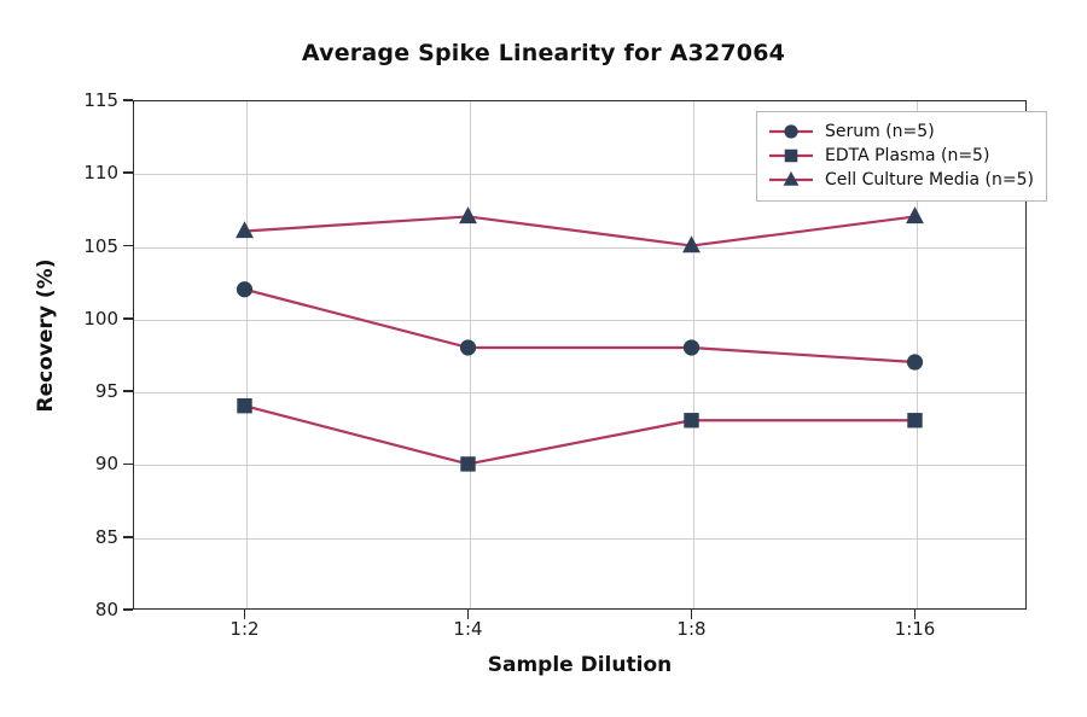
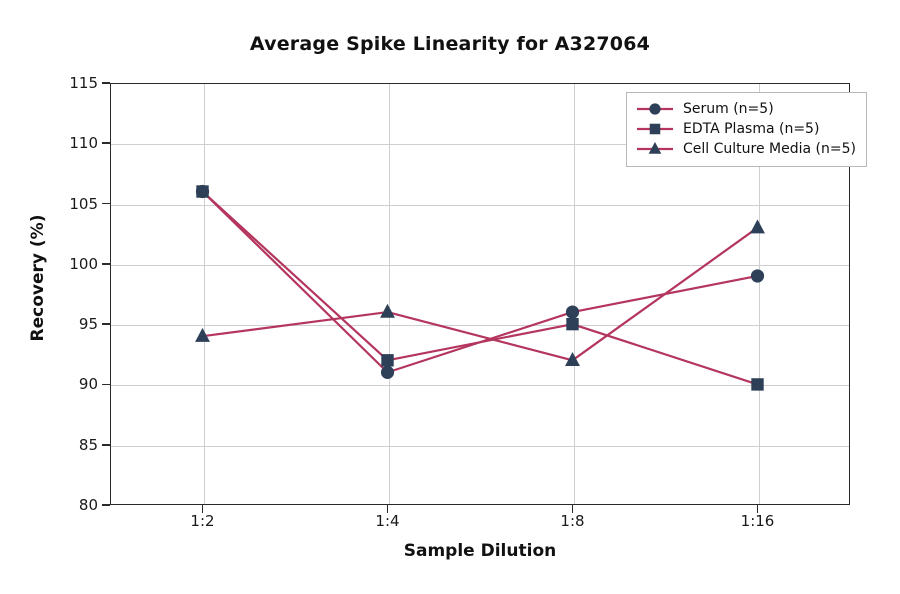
Serum (n=5)/1:2: 102 -> 106
EDTA Plasma (n=5)/1:2: 94 -> 106
Cell Culture Media (n=5)/1:2: 106 -> 94
Serum (n=5)/1:4: 98 -> 91
EDTA Plasma (n=5)/1:4: 90 -> 92
Cell Culture Media (n=5)/1:4: 107 -> 96
Serum (n=5)/1:8: 98 -> 96
EDTA Plasma (n=5)/1:8: 93 -> 95
Cell Culture Media (n=5)/1:8: 105 -> 92
Serum (n=5)/1:16: 97 -> 99
EDTA Plasma (n=5)/1:16: 93 -> 90
Cell Culture Media (n=5)/1:16: 107 -> 103
